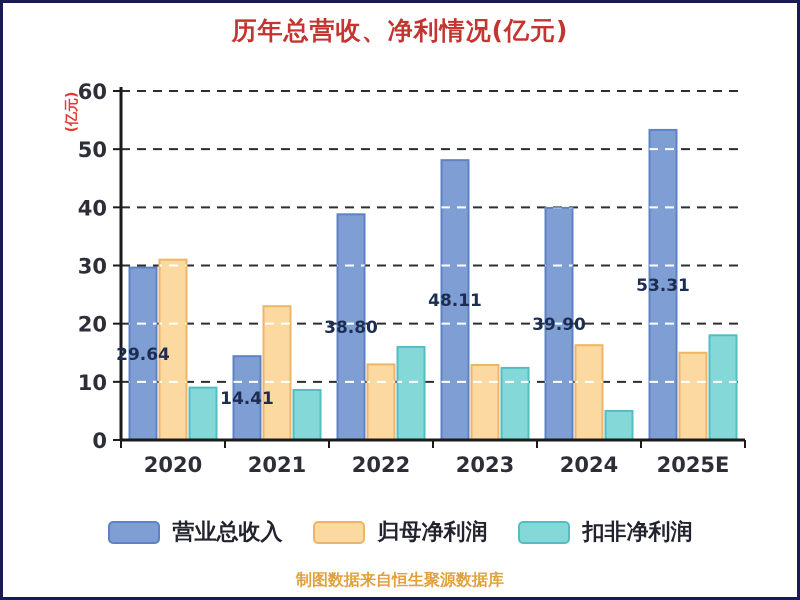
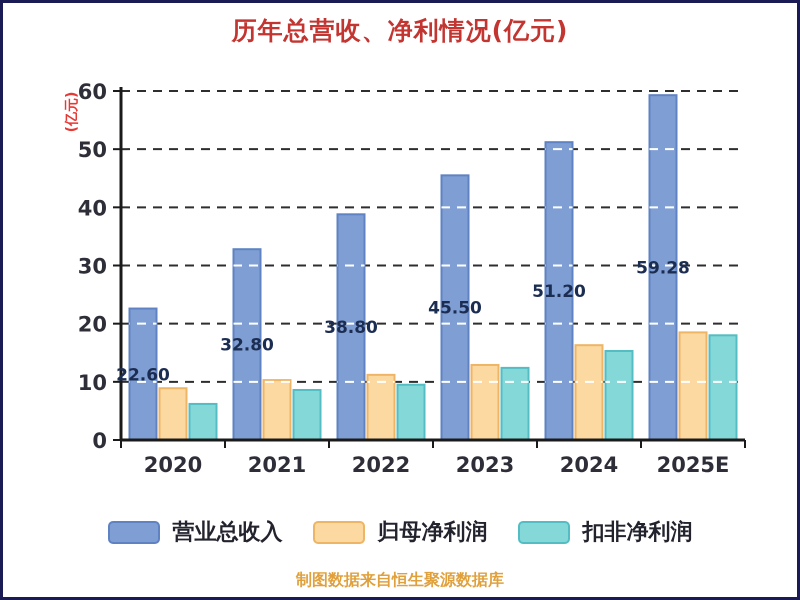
营业总收入/2020: 29.64 -> 22.60
归母净利润/2020: 31 -> 9
扣非净利润/2020: 9 -> 6
营业总收入/2021: 14.41 -> 32.80
归母净利润/2021: 23 -> 10
归母净利润/2022: 13 -> 11
扣非净利润/2022: 16 -> 10
营业总收入/2023: 48.11 -> 45.50
营业总收入/2024: 39.90 -> 51.20
扣非净利润/2024: 5 -> 15
营业总收入/2025E: 53.31 -> 59.28
归母净利润/2025E: 15 -> 18
